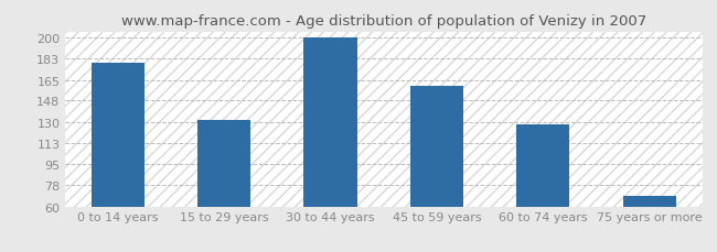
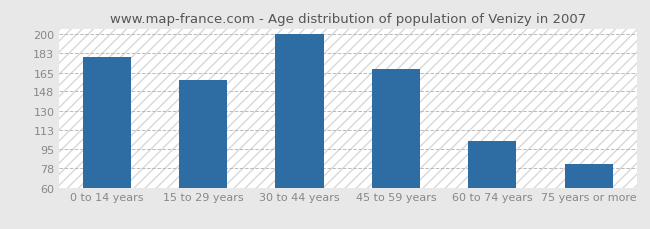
15 to 29 years: 132 -> 158
45 to 59 years: 160 -> 168
60 to 74 years: 128 -> 103
75 years or more: 69 -> 82
